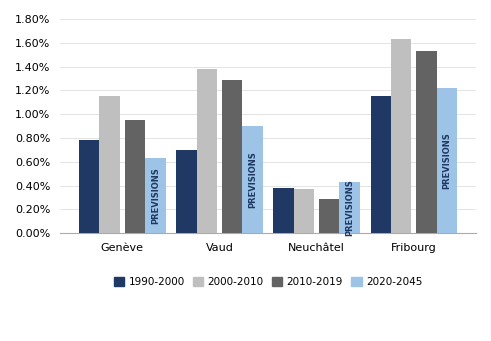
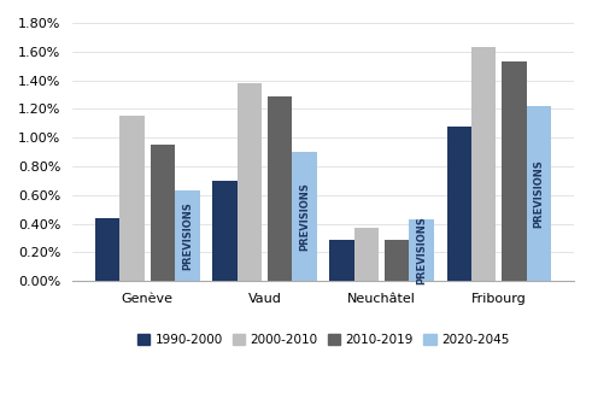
1990-2000/Genève: 0.78% -> 0.44%
1990-2000/Neuchâtel: 0.38% -> 0.29%
1990-2000/Fribourg: 1.15% -> 1.08%
